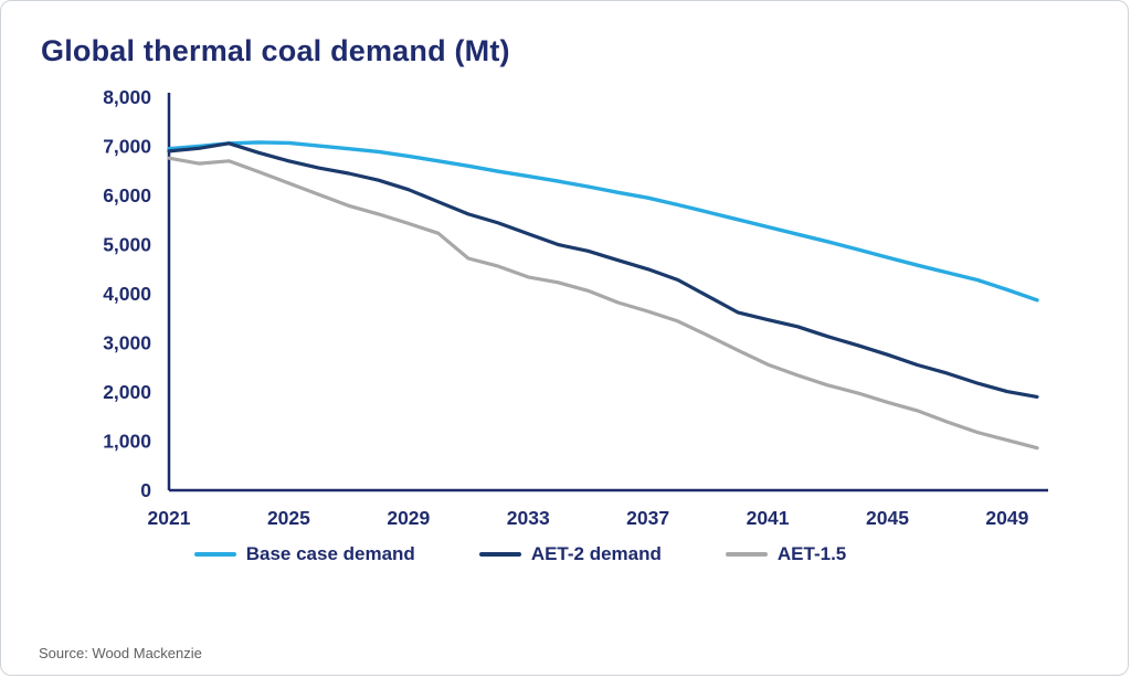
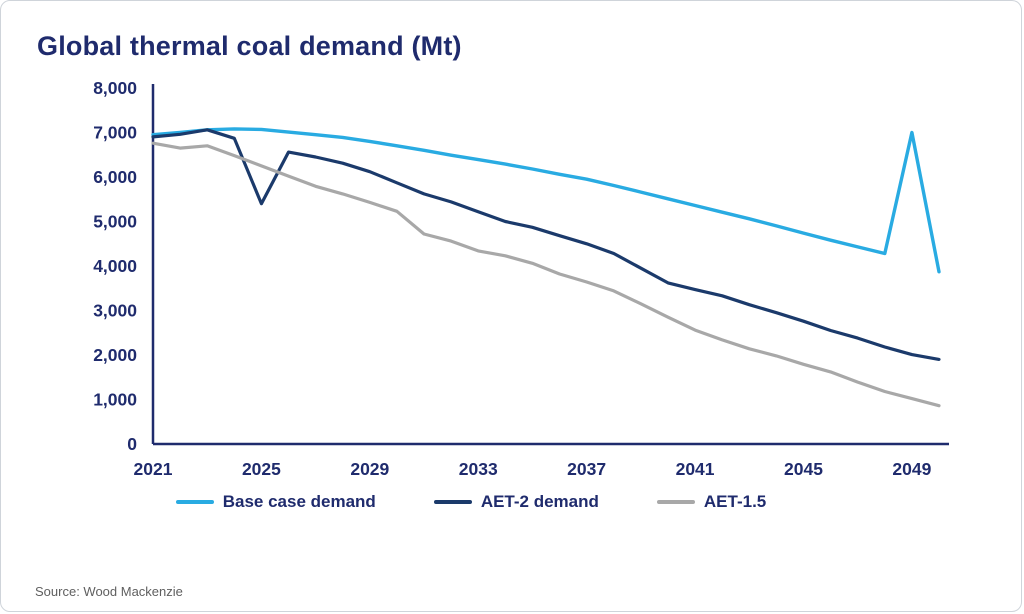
AET-2 demand/2025: 6700 -> 5400
Base case demand/2049: 4100 -> 7000
